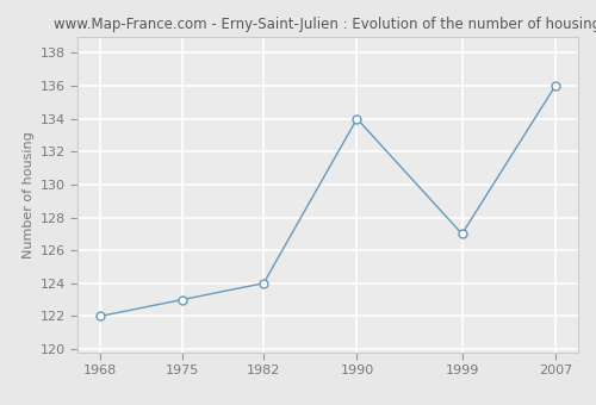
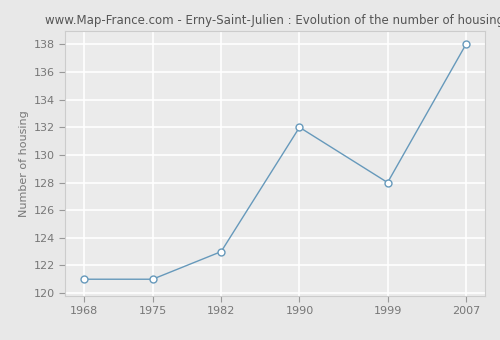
1968: 122 -> 121
1975: 123 -> 121
1982: 124 -> 123
1990: 134 -> 132
1999: 127 -> 128
2007: 136 -> 138
